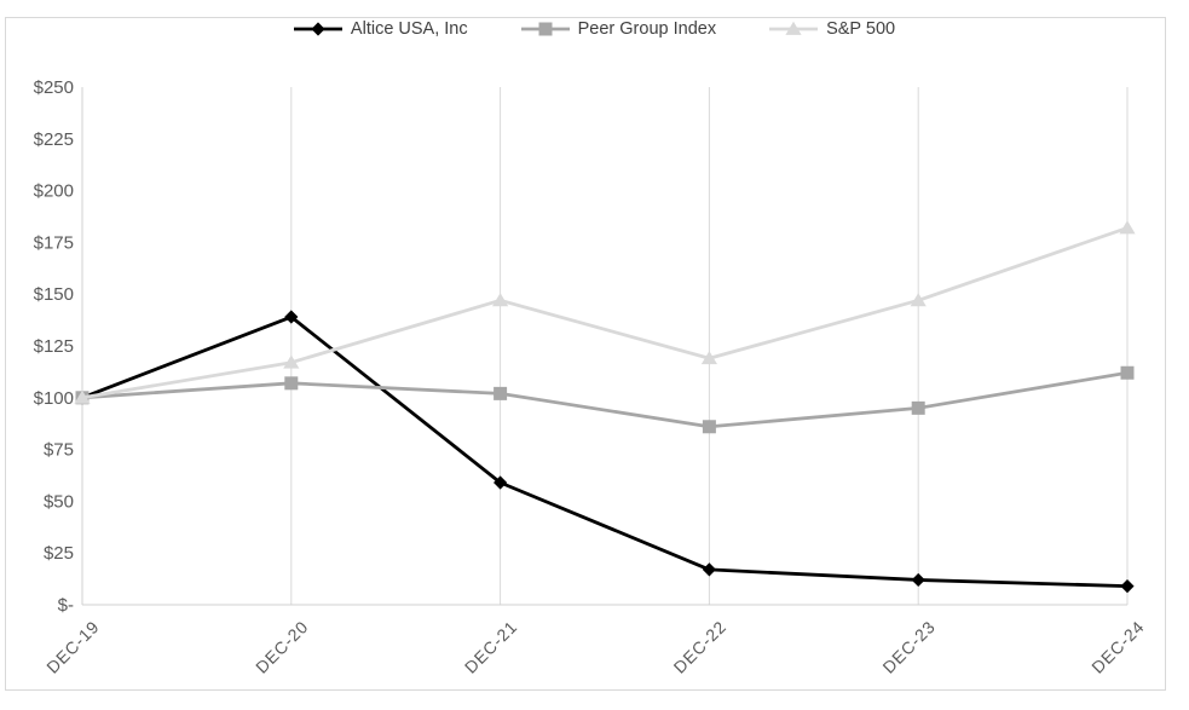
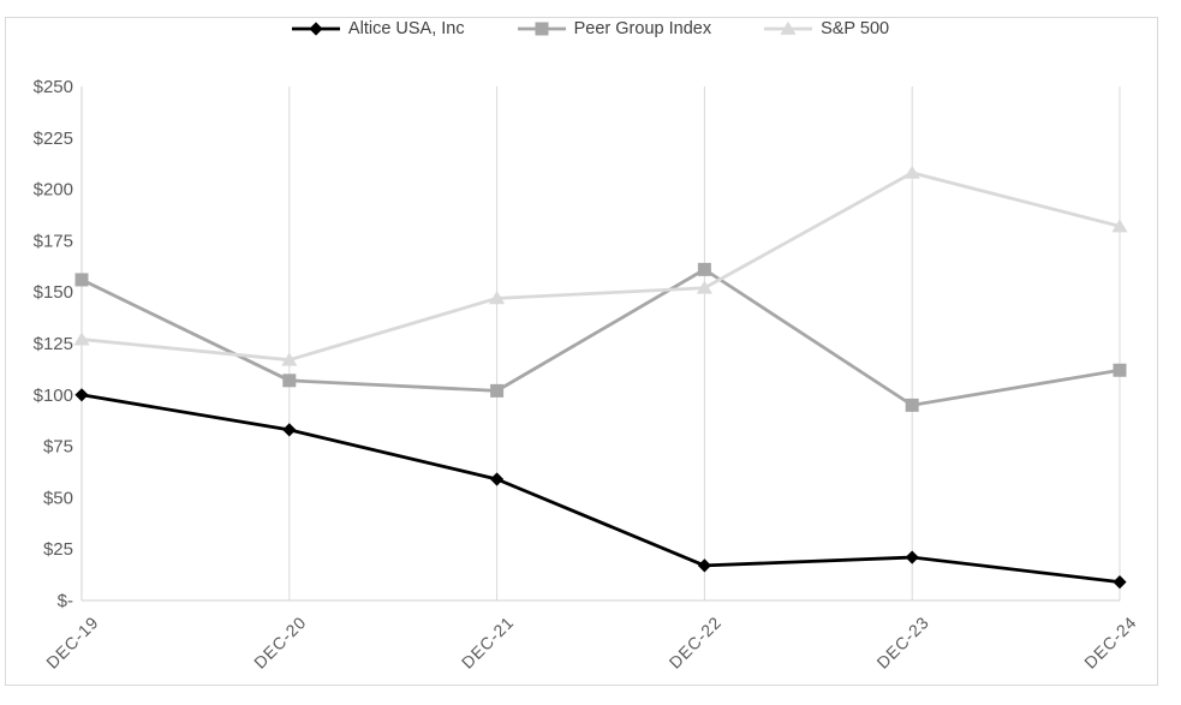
Peer Group Index/DEC-19: $100 -> $156
S&P 500/DEC-19: $100 -> $127
Altice USA, Inc/DEC-20: $139 -> $83
Peer Group Index/DEC-22: $86 -> $161
S&P 500/DEC-22: $119 -> $152
Altice USA, Inc/DEC-23: $12 -> $21
S&P 500/DEC-23: $147 -> $208
